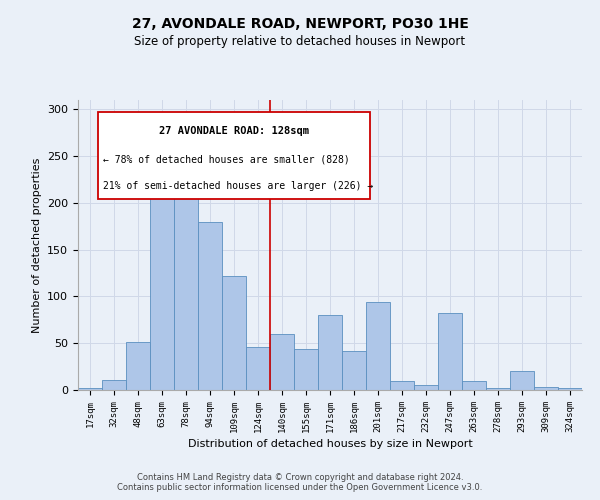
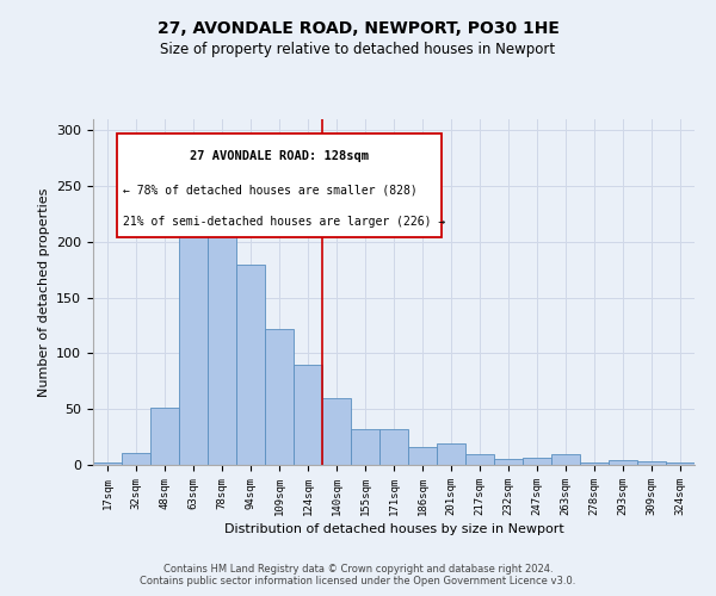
124sqm: 46 -> 90
155sqm: 44 -> 32
171sqm: 80 -> 32
186sqm: 42 -> 16
201sqm: 94 -> 19
247sqm: 82 -> 6
293sqm: 20 -> 4
